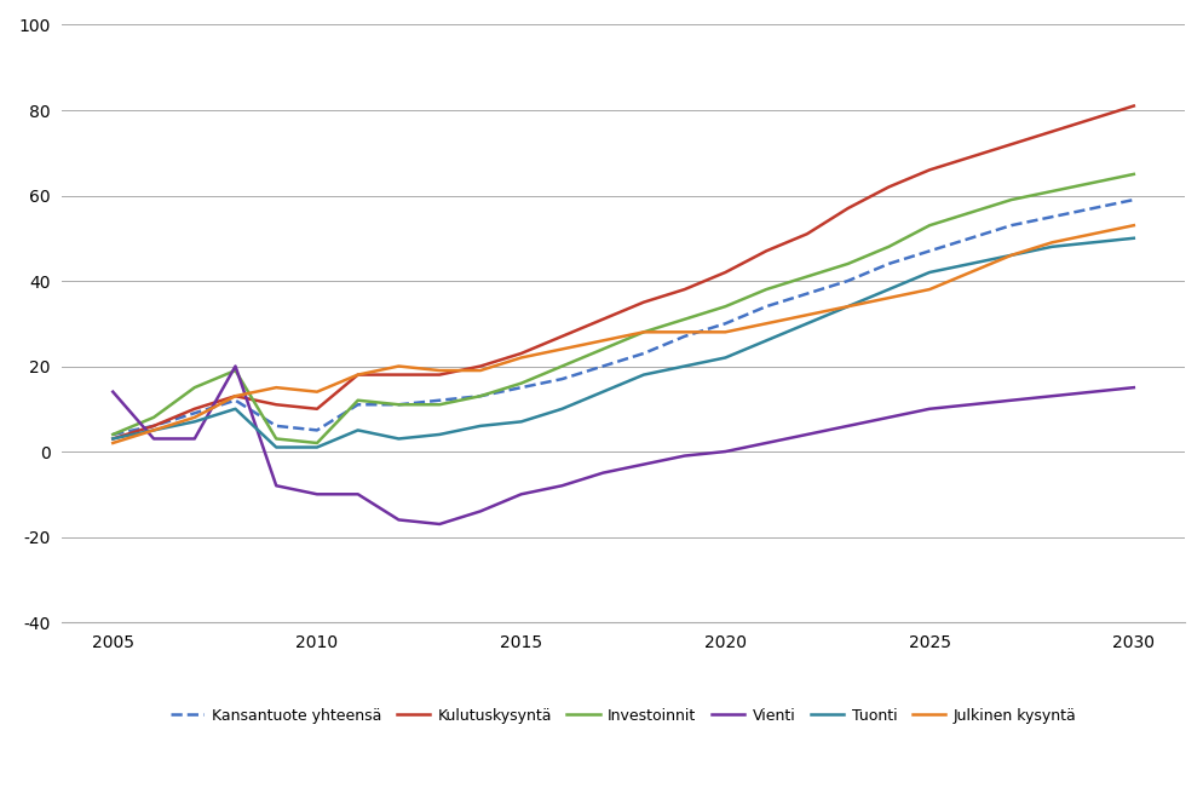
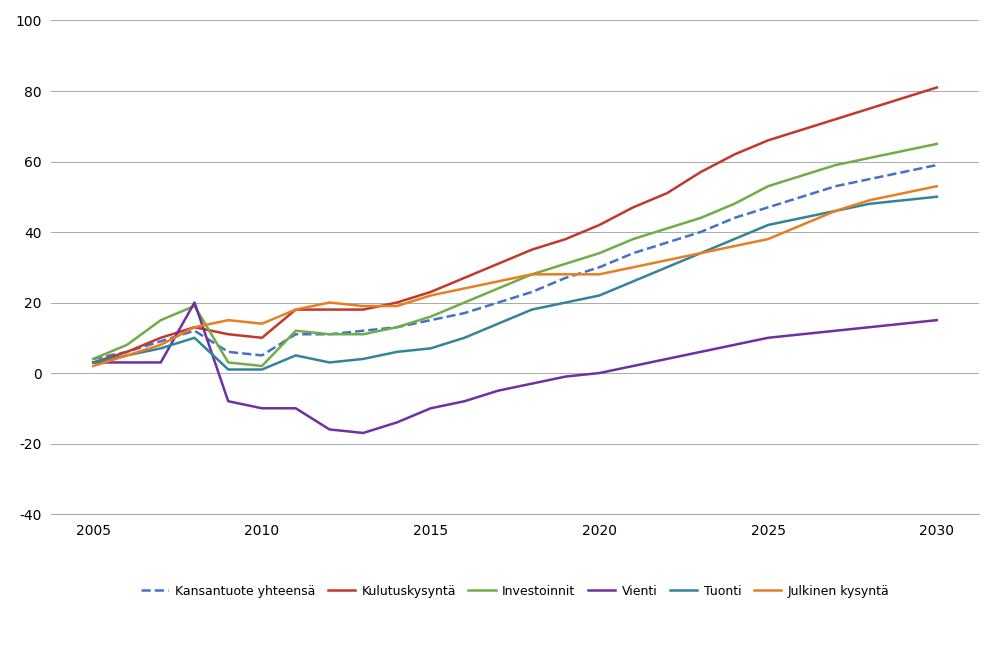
Vienti/2005: 14 -> 3
